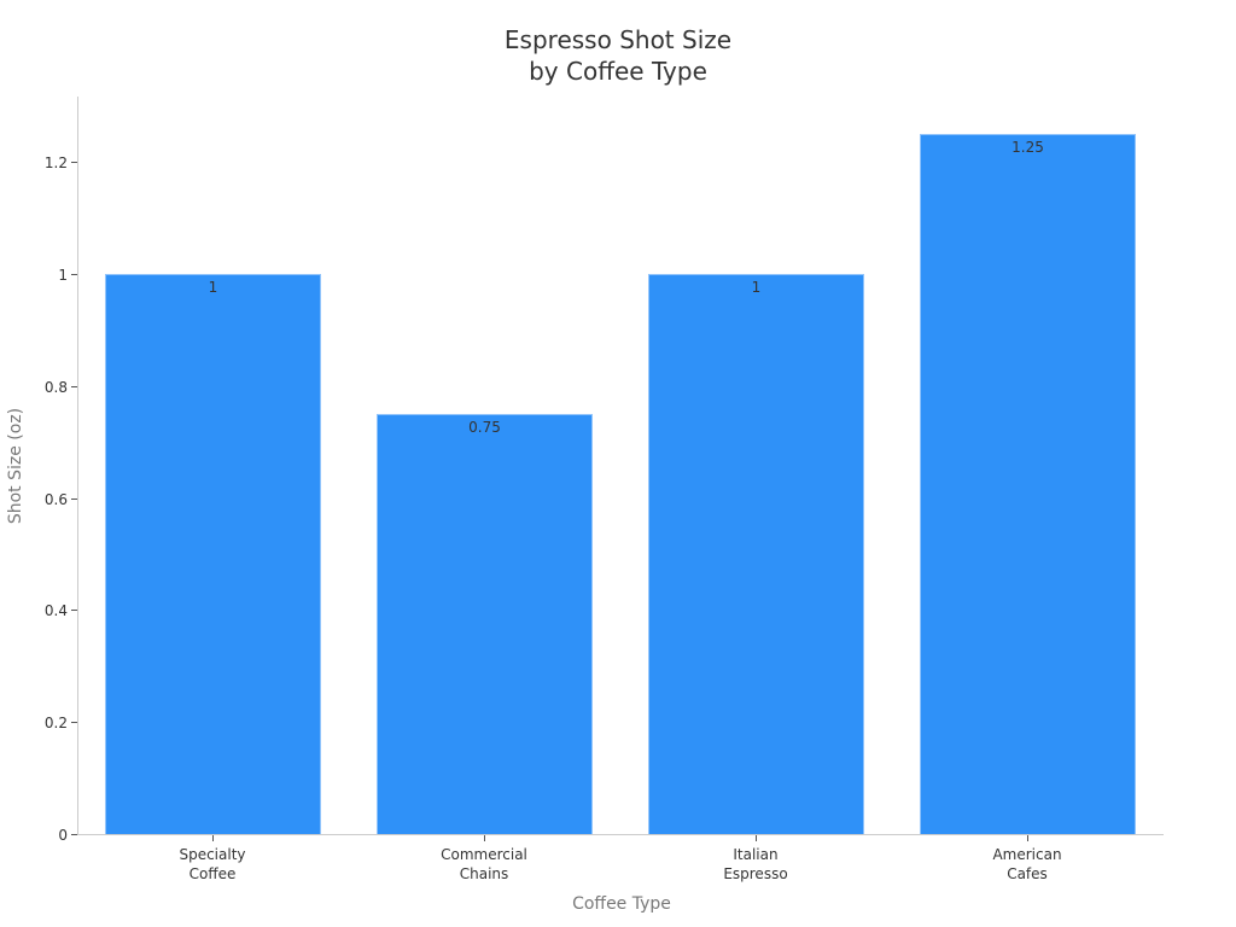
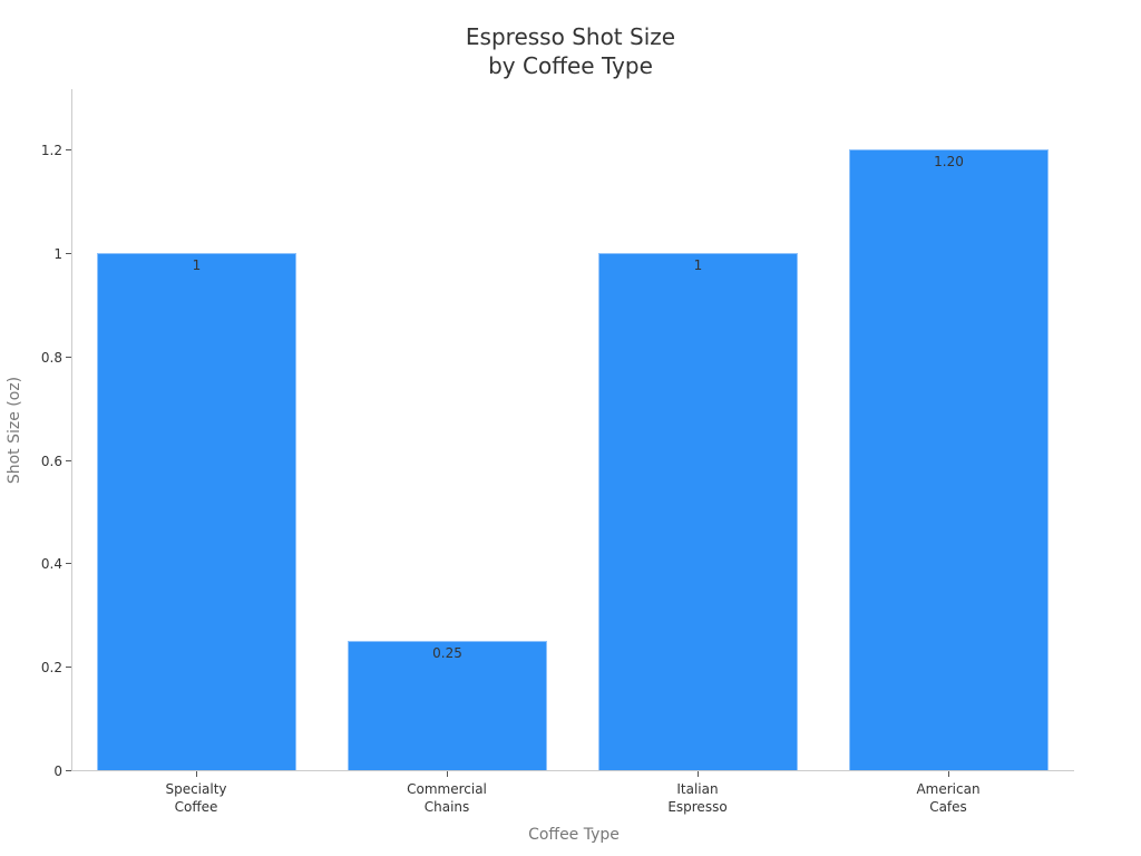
Commercial Chains: 0.75 -> 0.25
American Cafes: 1.25 -> 1.20
